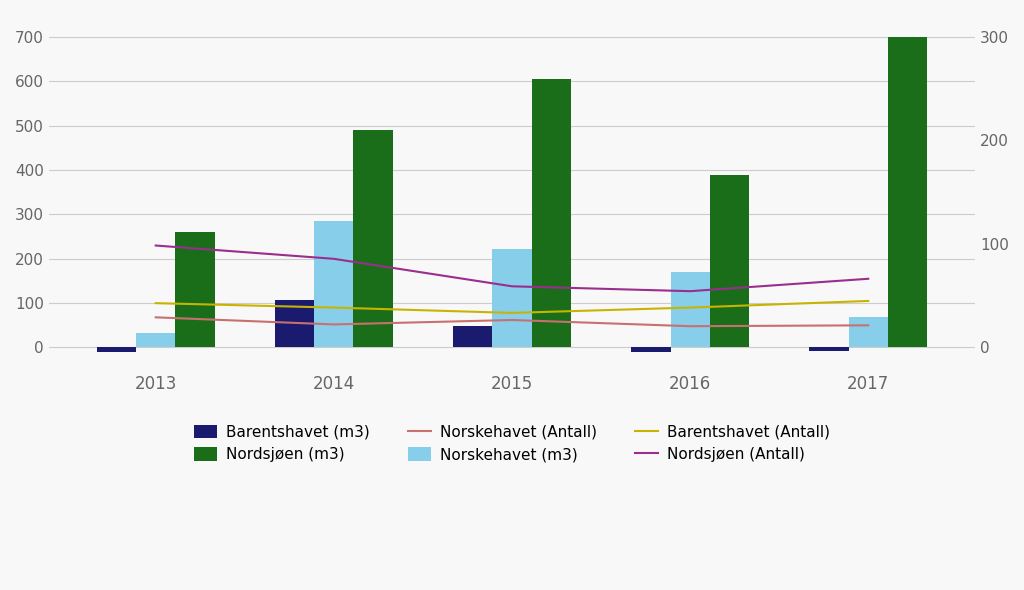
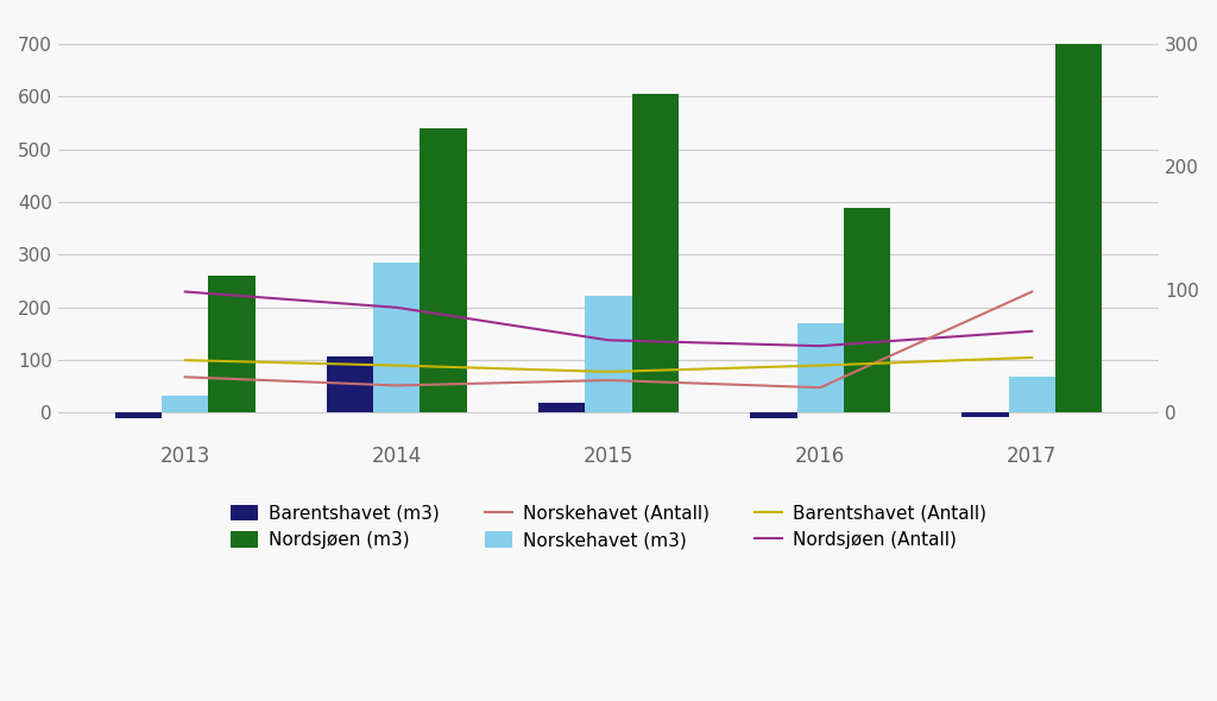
Nordsjøen (m3)/2014: 490 -> 540
Barentshavet (m3)/2015: 48 -> 20
Norskehavet (Antall)/2017: 50 -> 230
